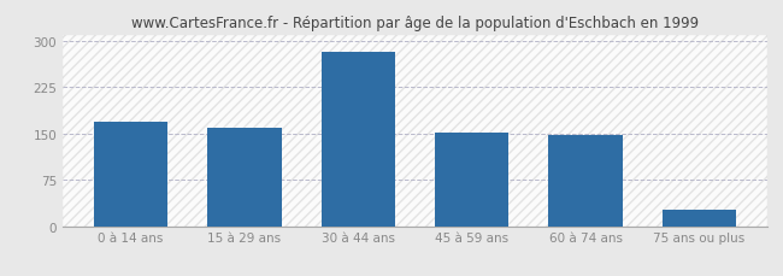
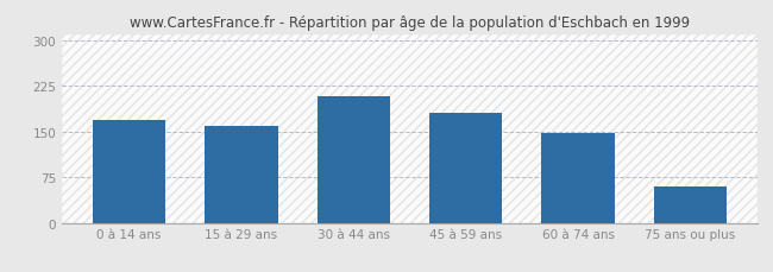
30 à 44 ans: 283 -> 208
45 à 59 ans: 152 -> 180
75 ans ou plus: 27 -> 60
